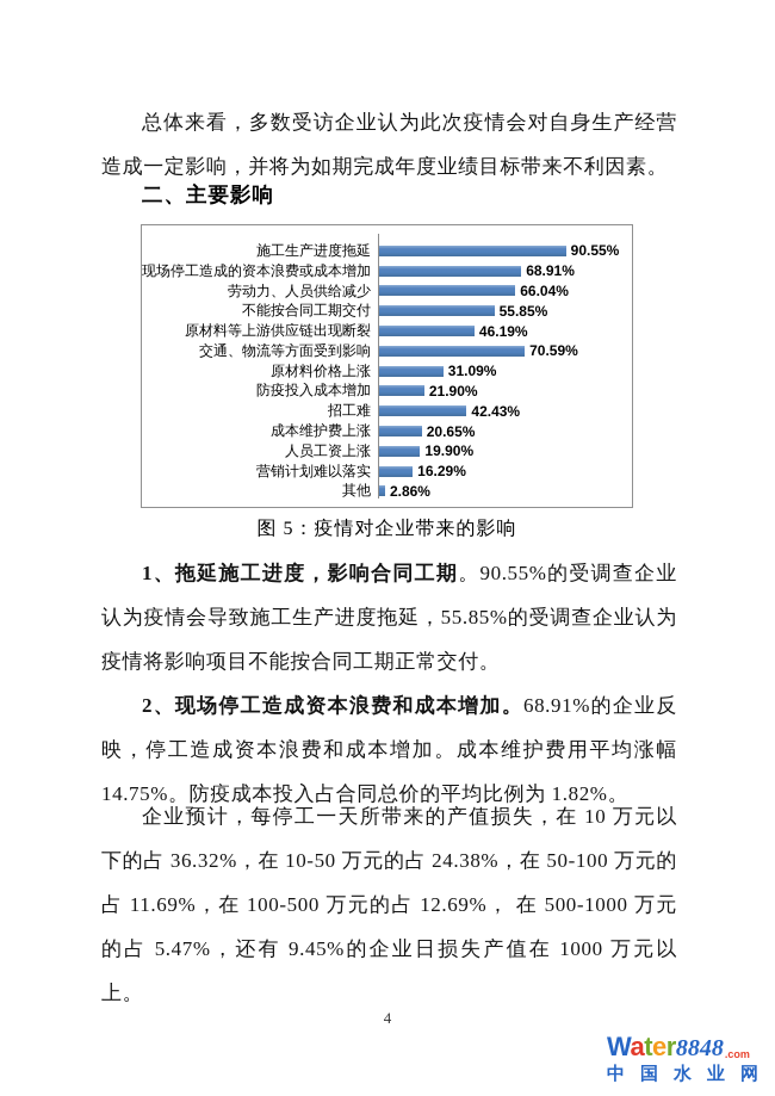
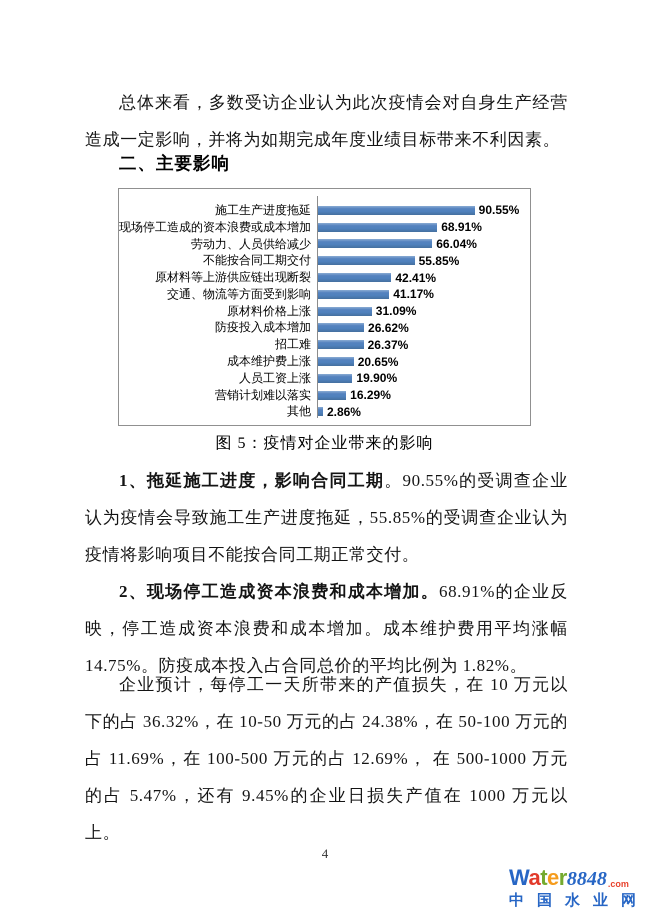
原材料等上游供应链出现断裂: 46.19% -> 42.41%
交通、物流等方面受到影响: 70.59% -> 41.17%
防疫投入成本增加: 21.90% -> 26.62%
招工难: 42.43% -> 26.37%
